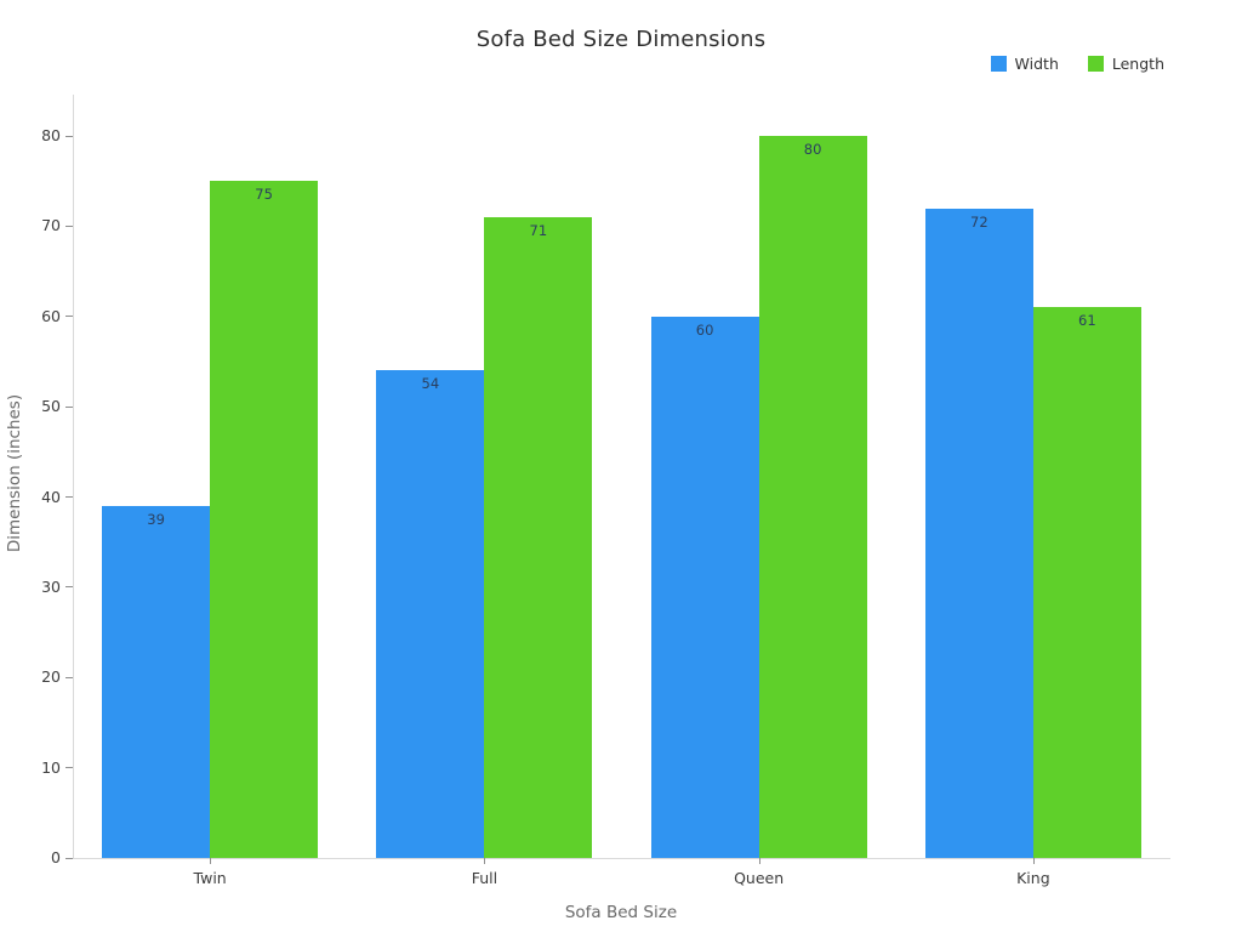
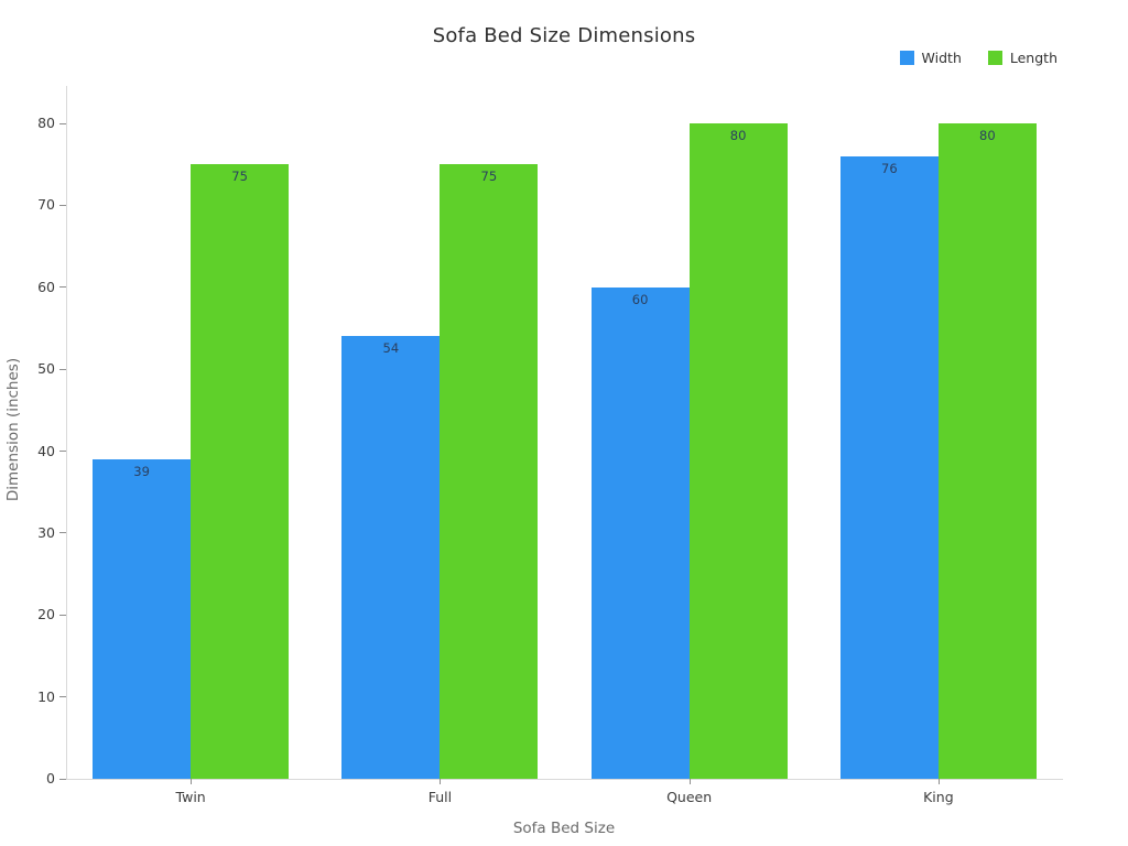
Length/Full: 71 -> 75
Width/King: 72 -> 76
Length/King: 61 -> 80
